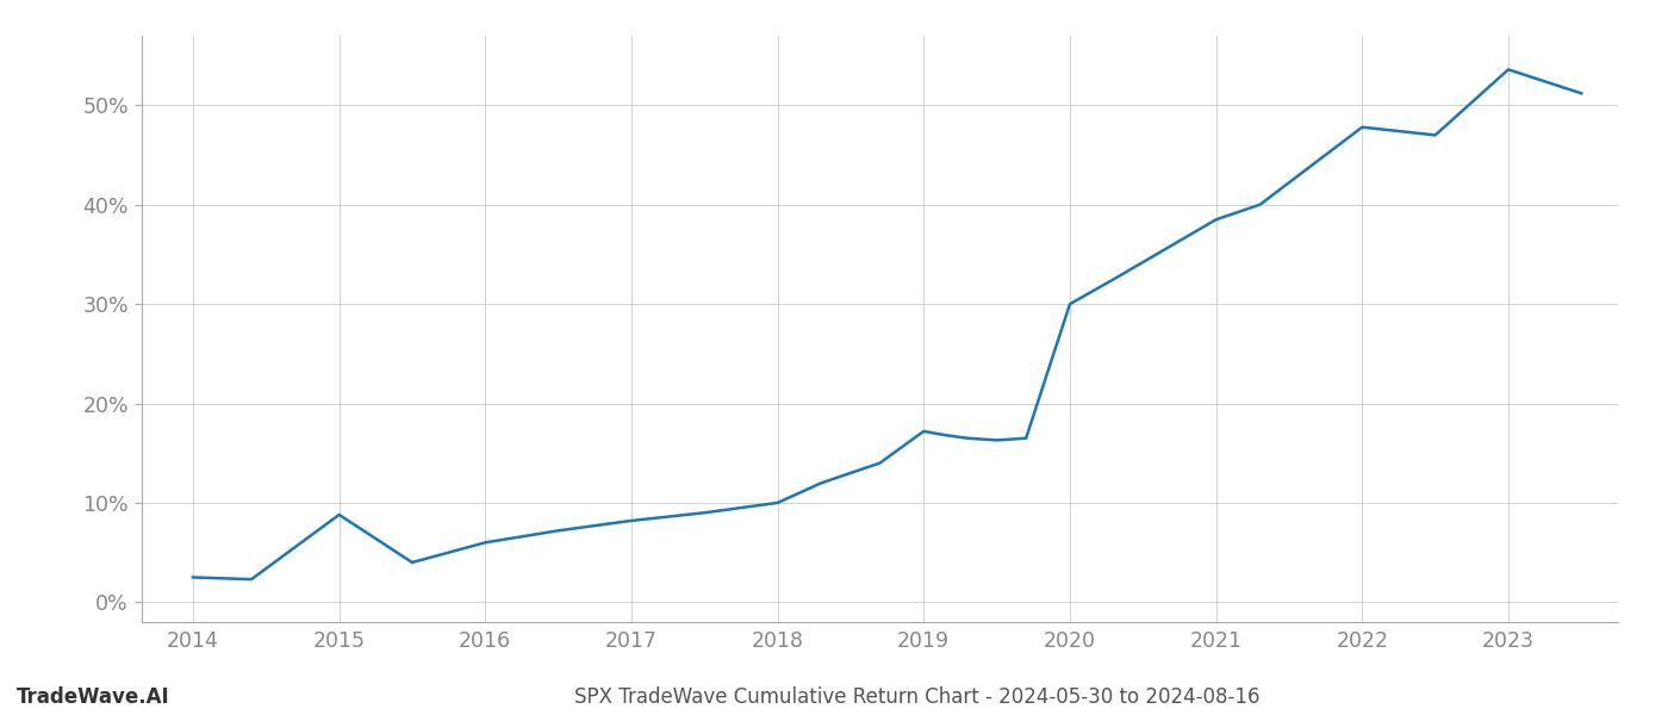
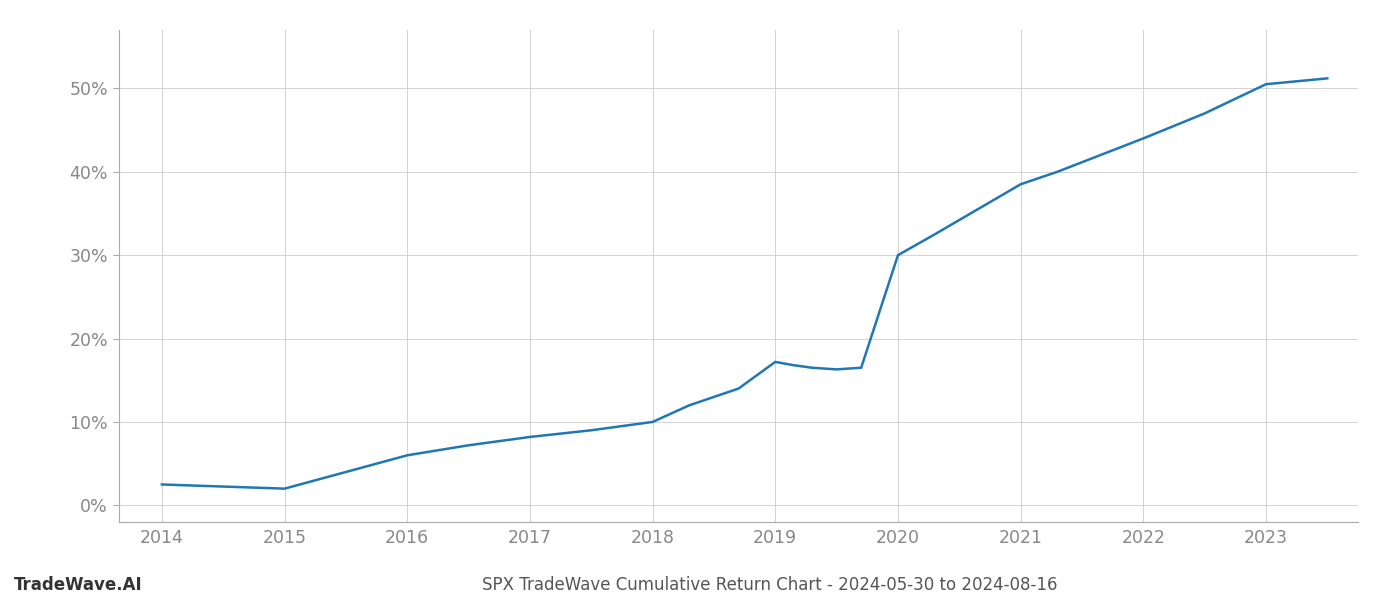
2015: 8.8% -> 2.0%
2022: 47.8% -> 44.0%
2023: 53.6% -> 50.5%
